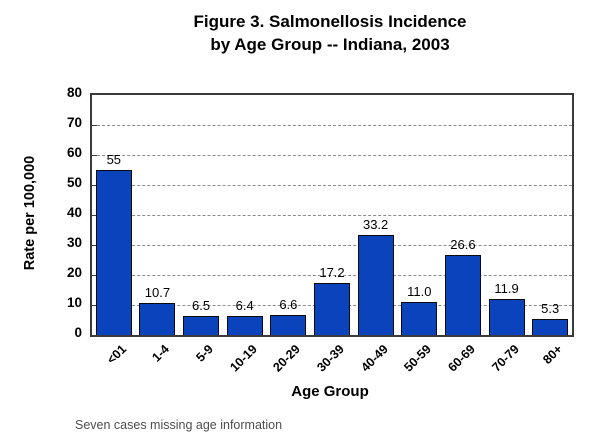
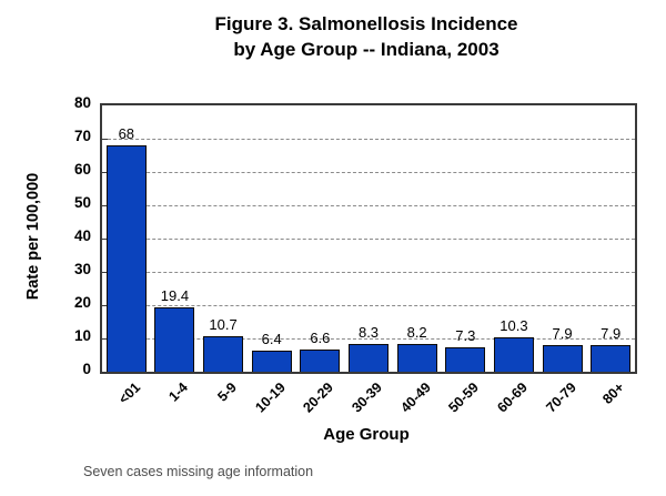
<01: 55 -> 68
1-4: 10.7 -> 19.4
5-9: 6.5 -> 10.7
30-39: 17.2 -> 8.3
40-49: 33.2 -> 8.2
50-59: 11.0 -> 7.3
60-69: 26.6 -> 10.3
70-79: 11.9 -> 7.9
80+: 5.3 -> 7.9
